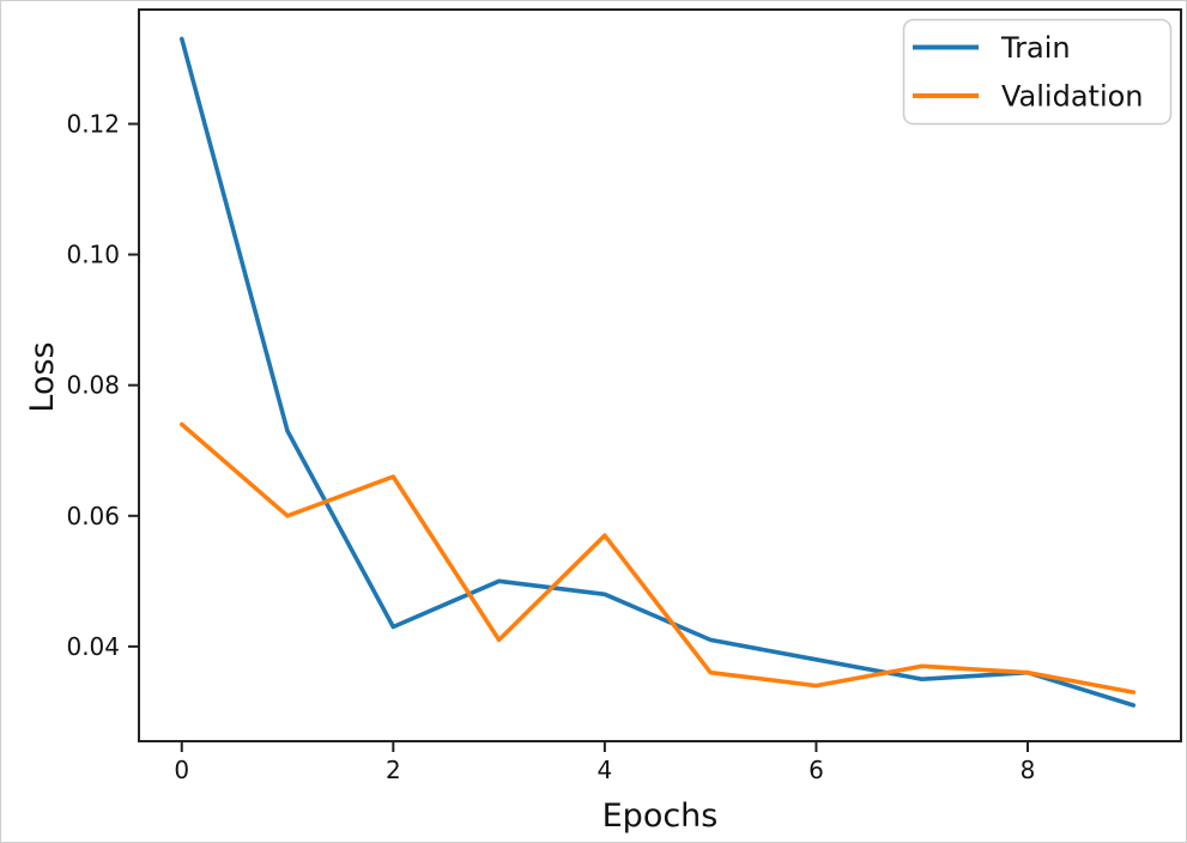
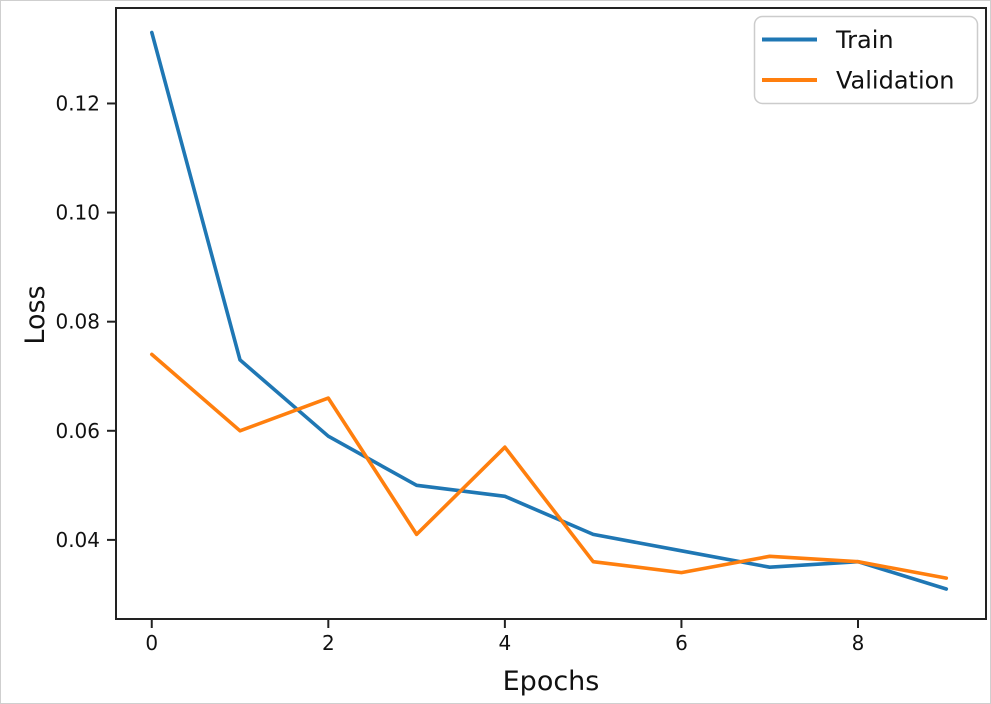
Train/2: 0.043 -> 0.059
